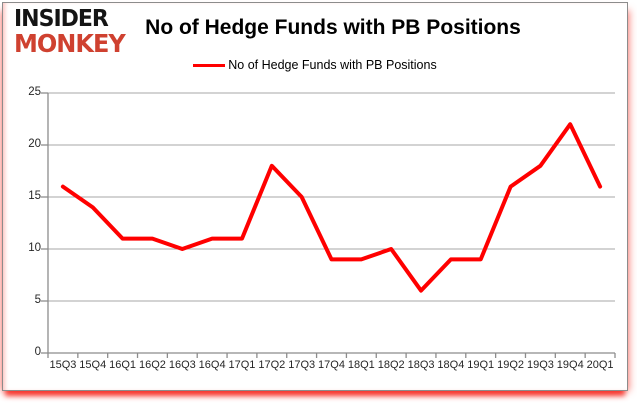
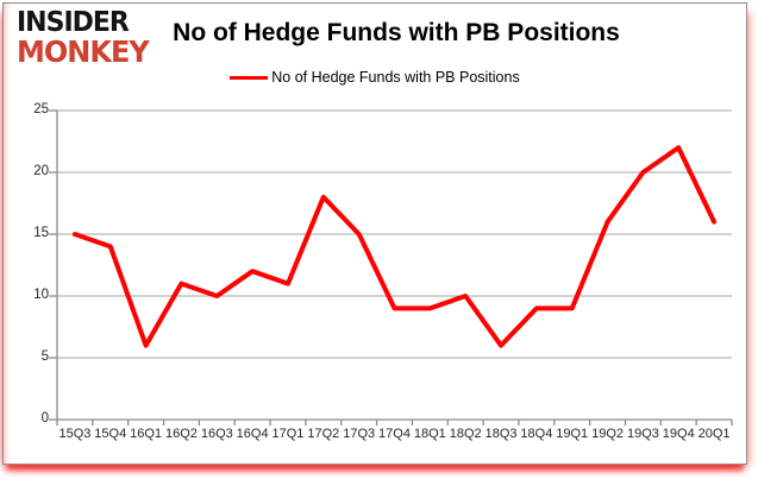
15Q3: 16 -> 15
16Q1: 11 -> 6
16Q4: 11 -> 12
19Q3: 18 -> 20
